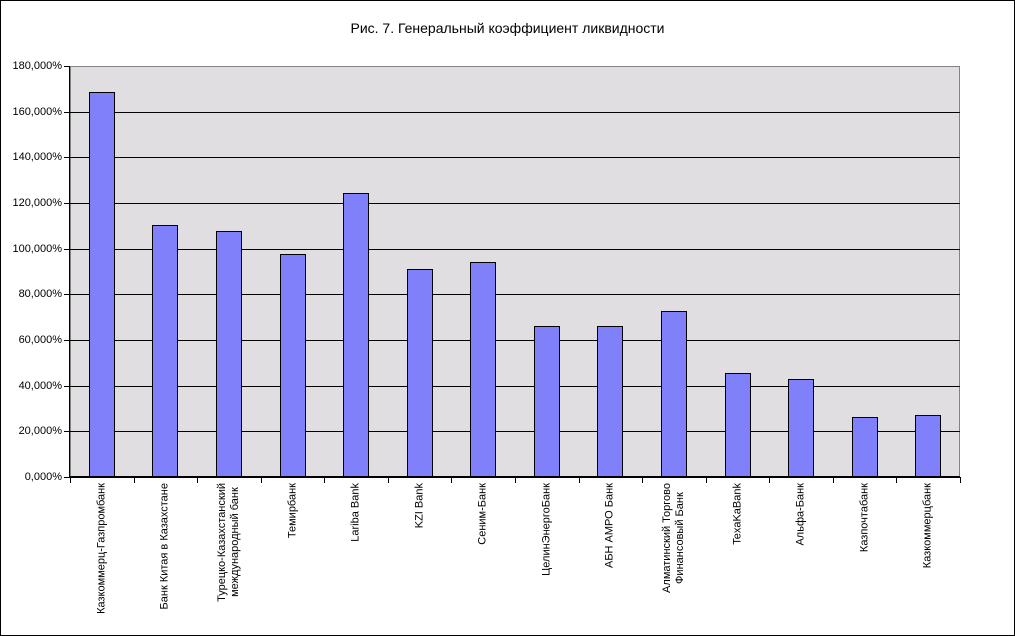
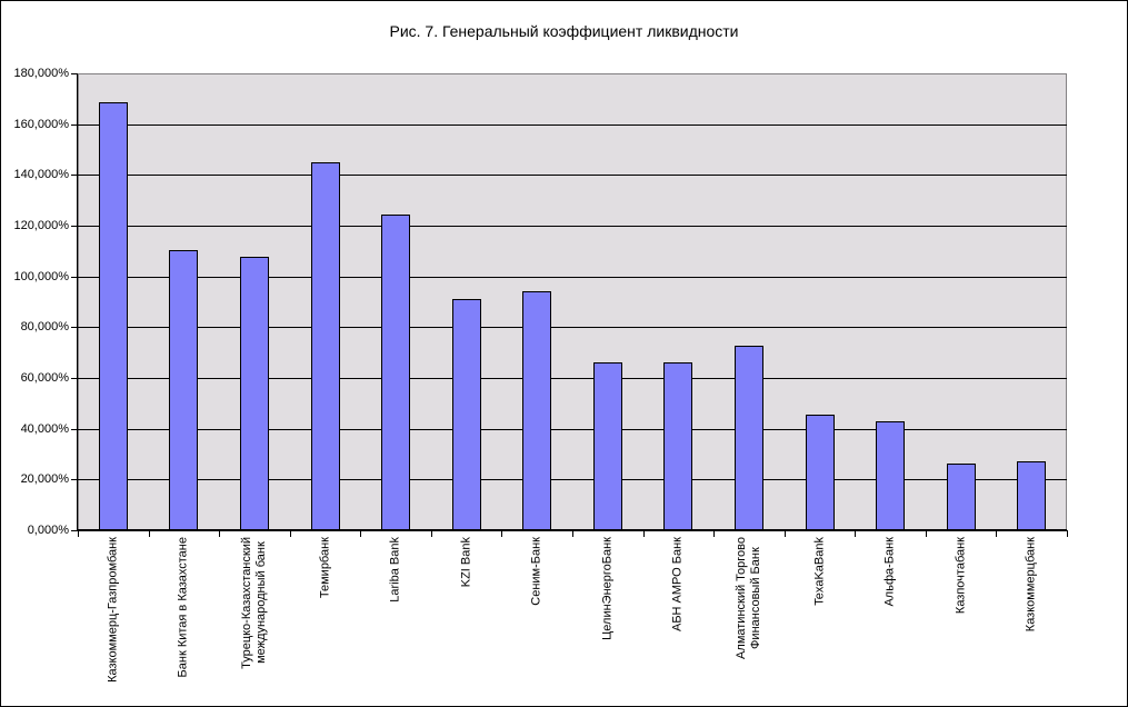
Темирбанк: 98% -> 145%
